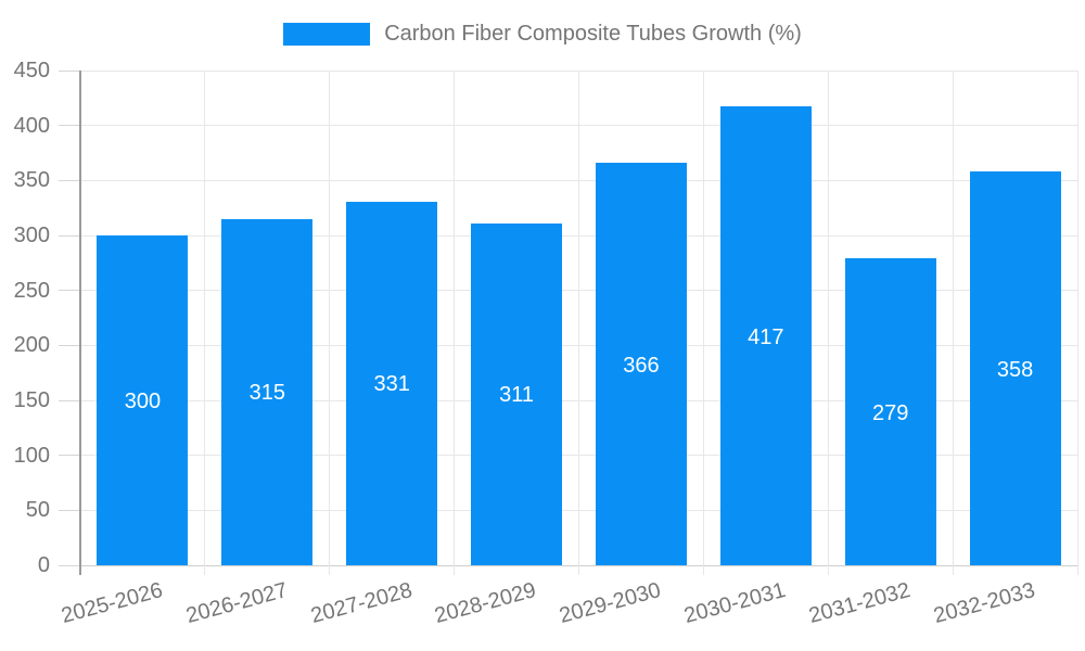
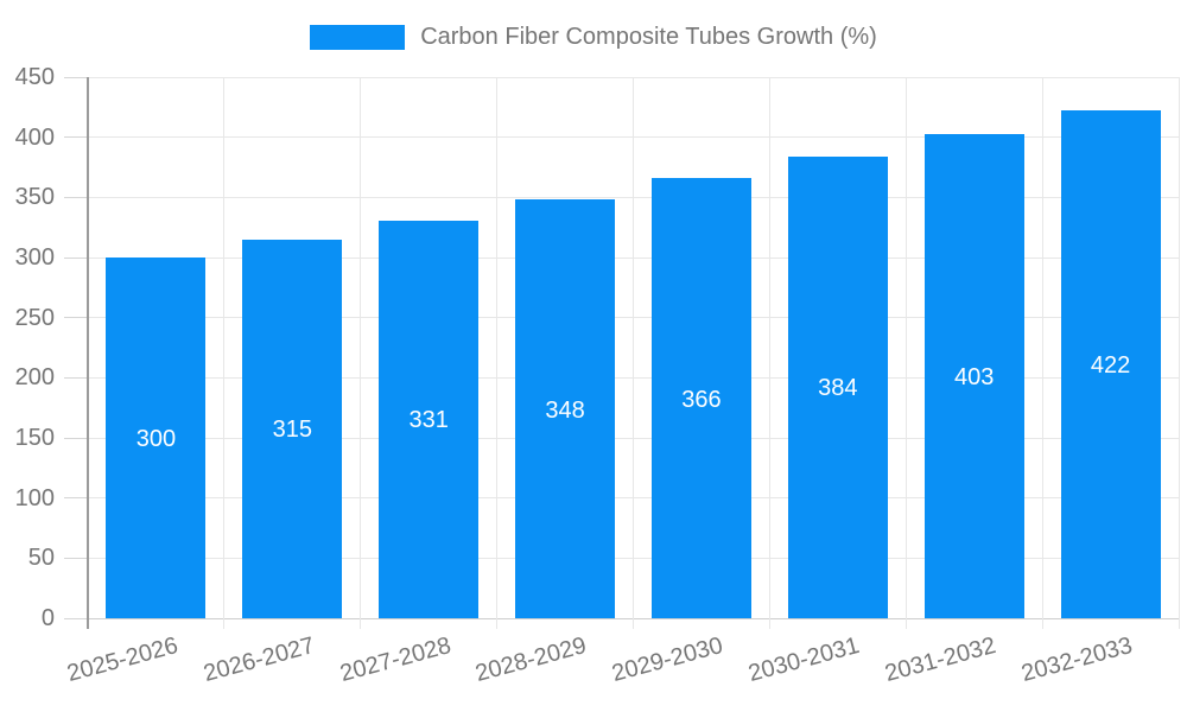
2028-2029: 311 -> 348
2030-2031: 417 -> 384
2031-2032: 279 -> 403
2032-2033: 358 -> 422
